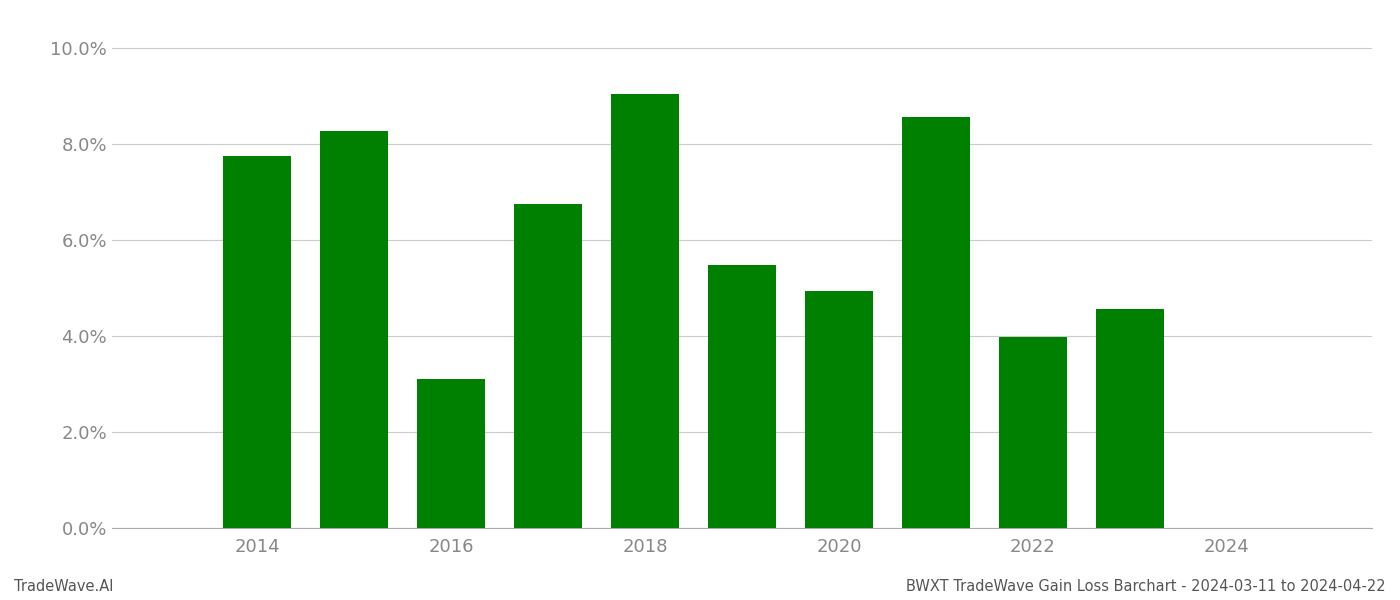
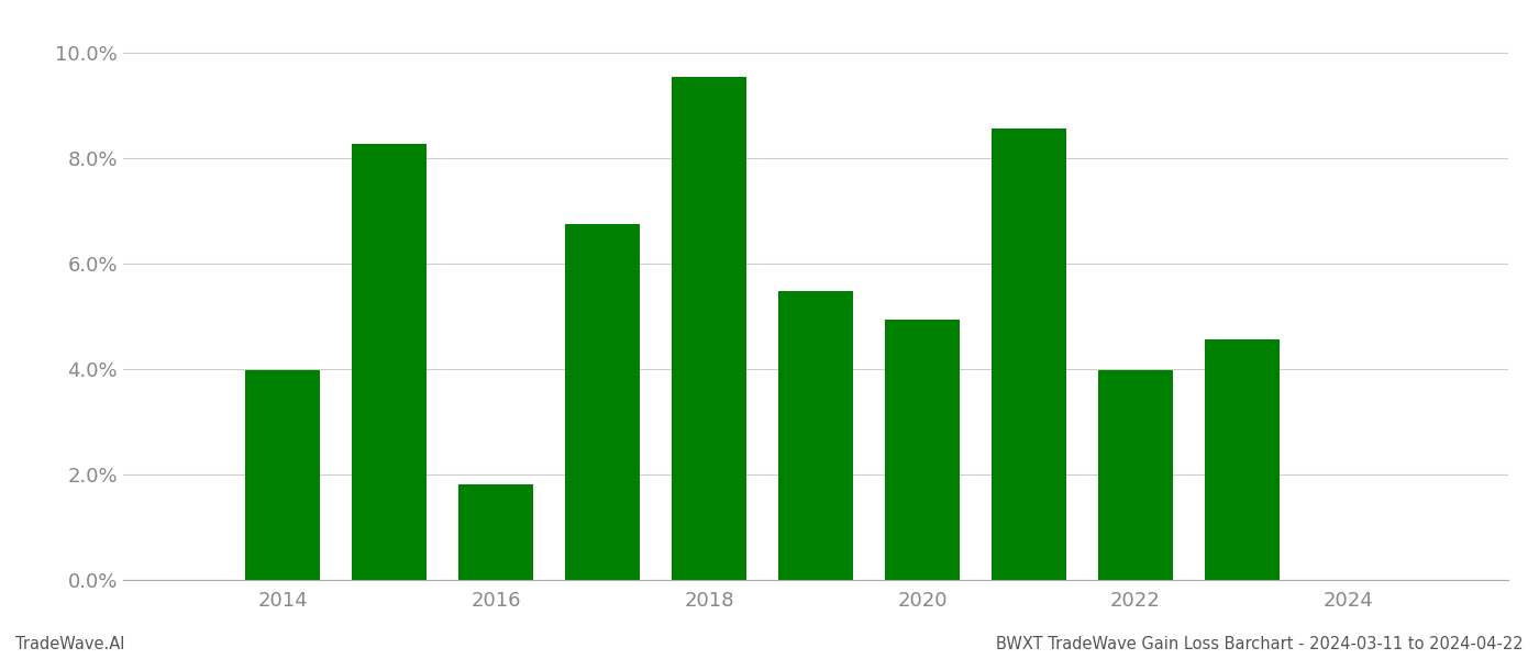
2014: 7.75% -> 3.98%
2016: 3.10% -> 1.82%
2018: 9.05% -> 9.55%
